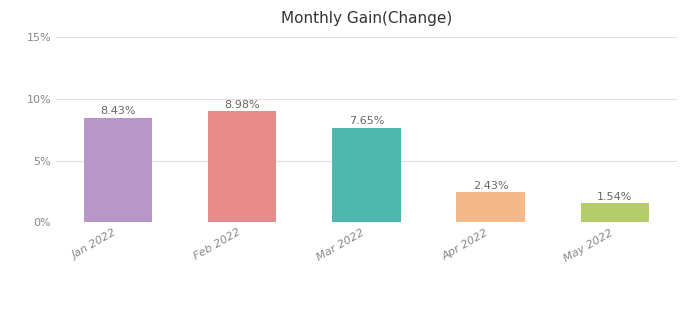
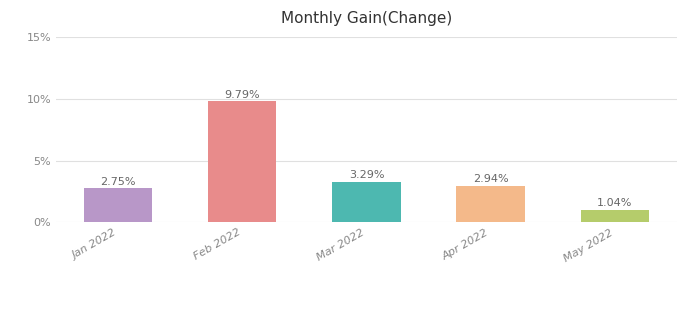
Jan 2022: 8.43% -> 2.75%
Feb 2022: 8.98% -> 9.79%
Mar 2022: 7.65% -> 3.29%
Apr 2022: 2.43% -> 2.94%
May 2022: 1.54% -> 1.04%
